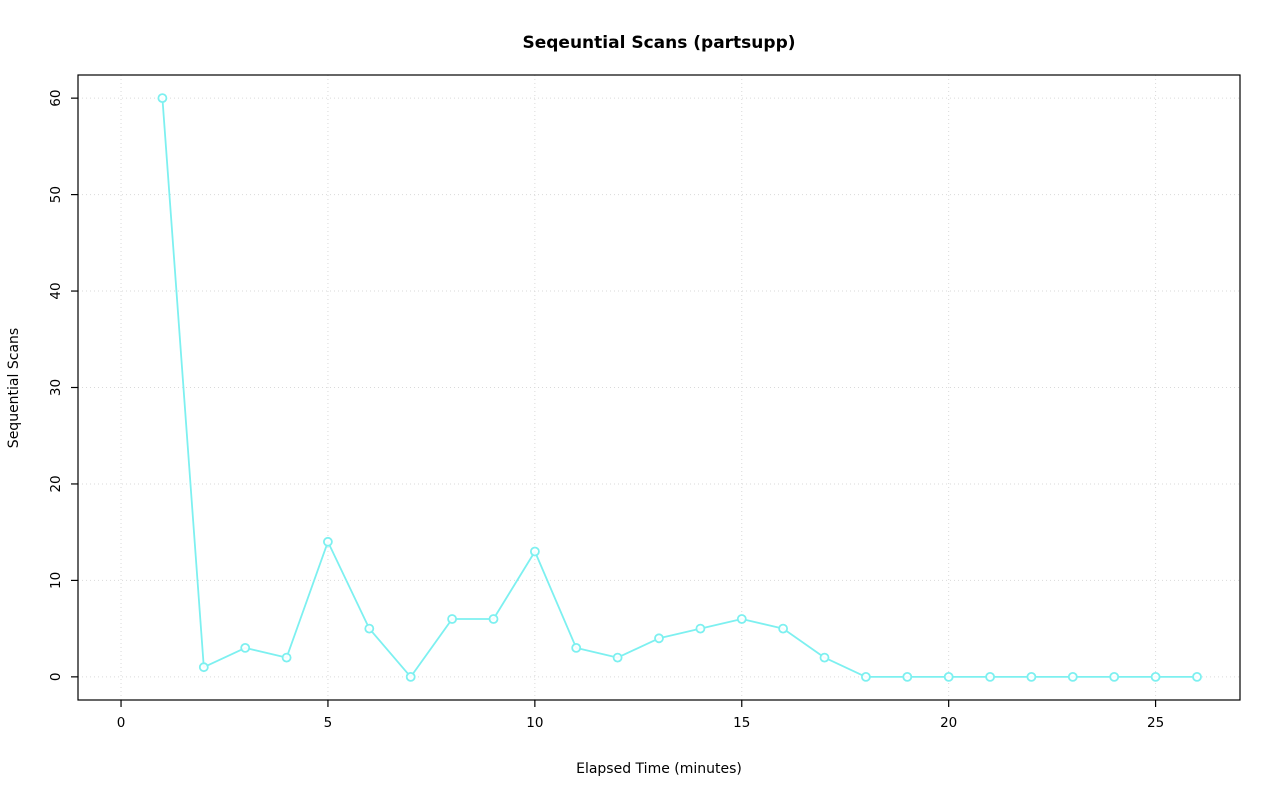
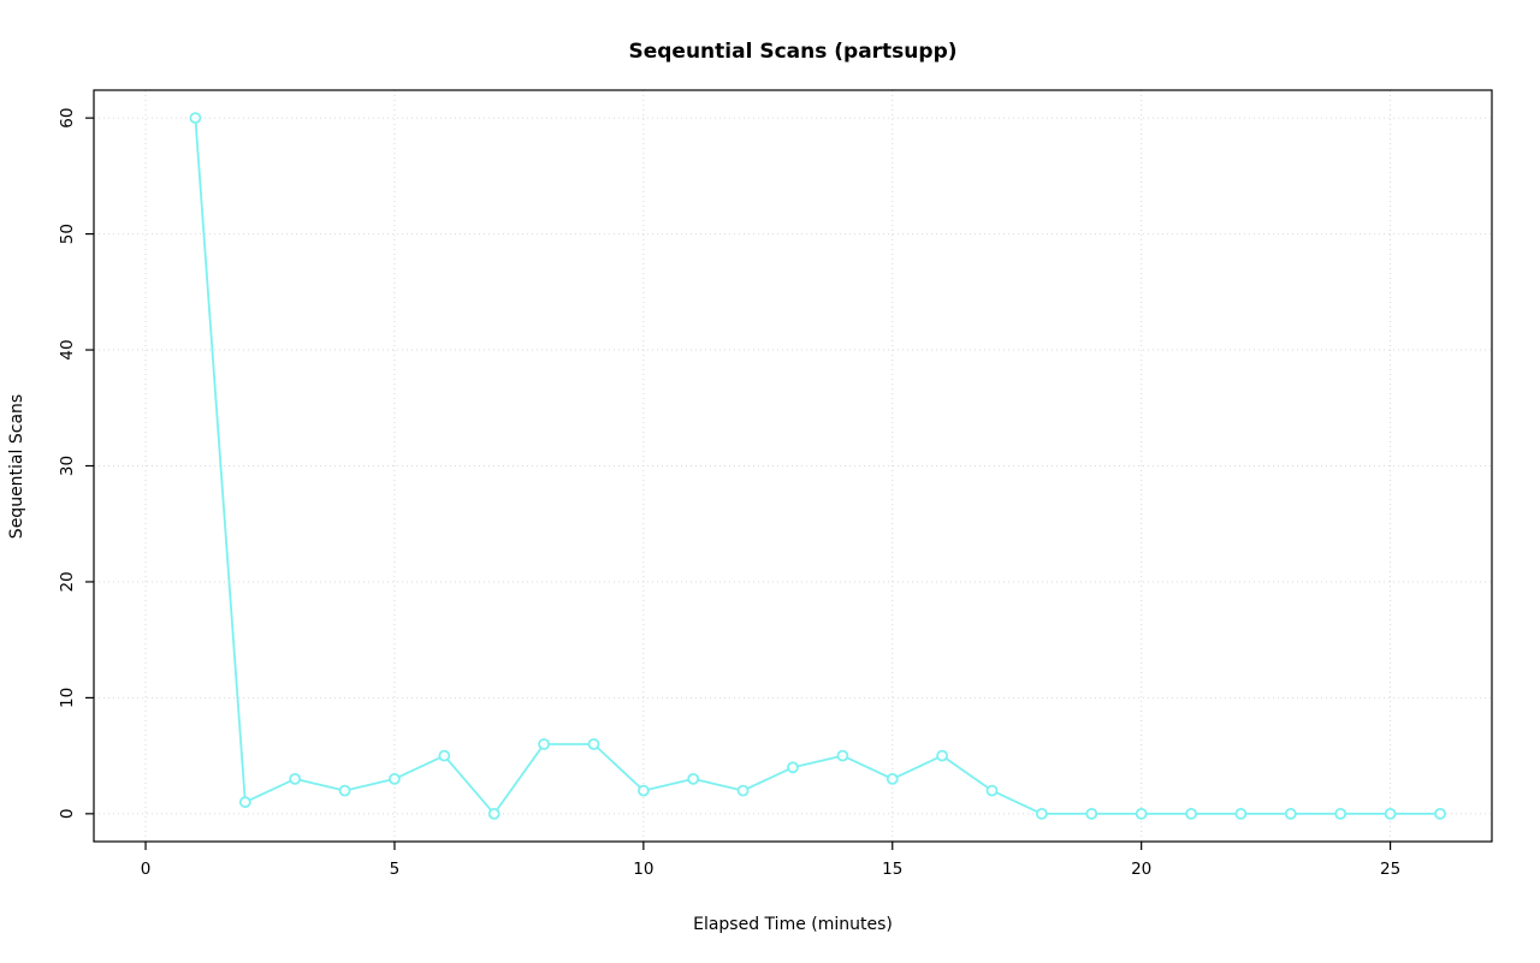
5: 14 -> 3
10: 13 -> 2
15: 6 -> 3
